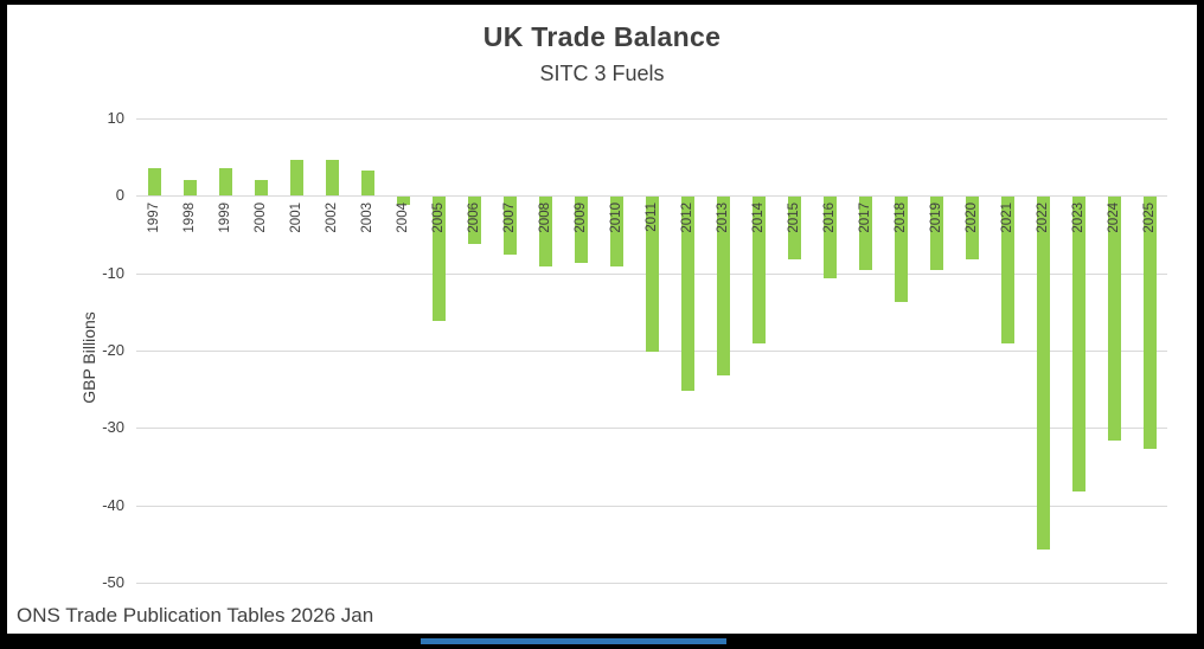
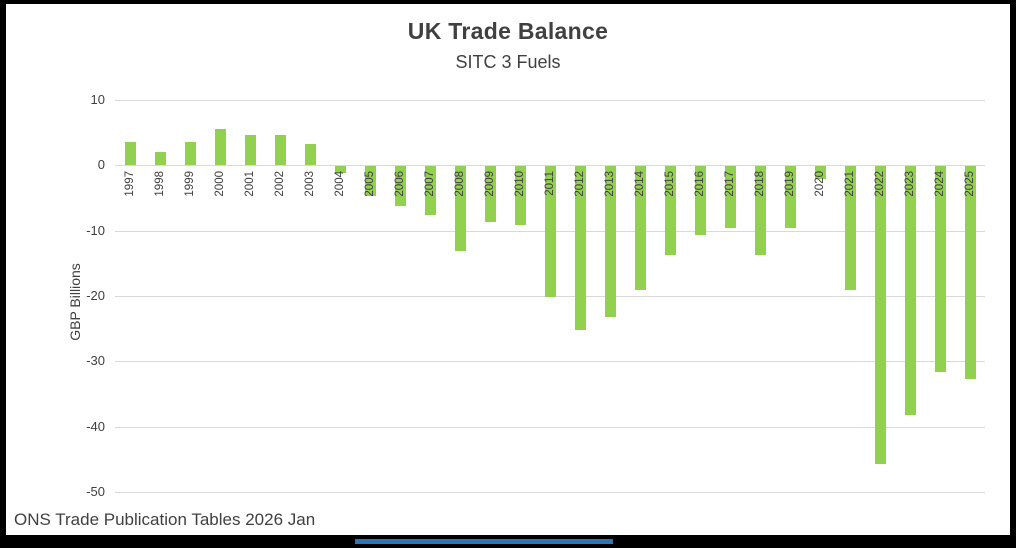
2000: 2 -> 6
2005: -16 -> -4
2008: -9 -> -13
2015: -8 -> -14
2020: -8 -> -2
